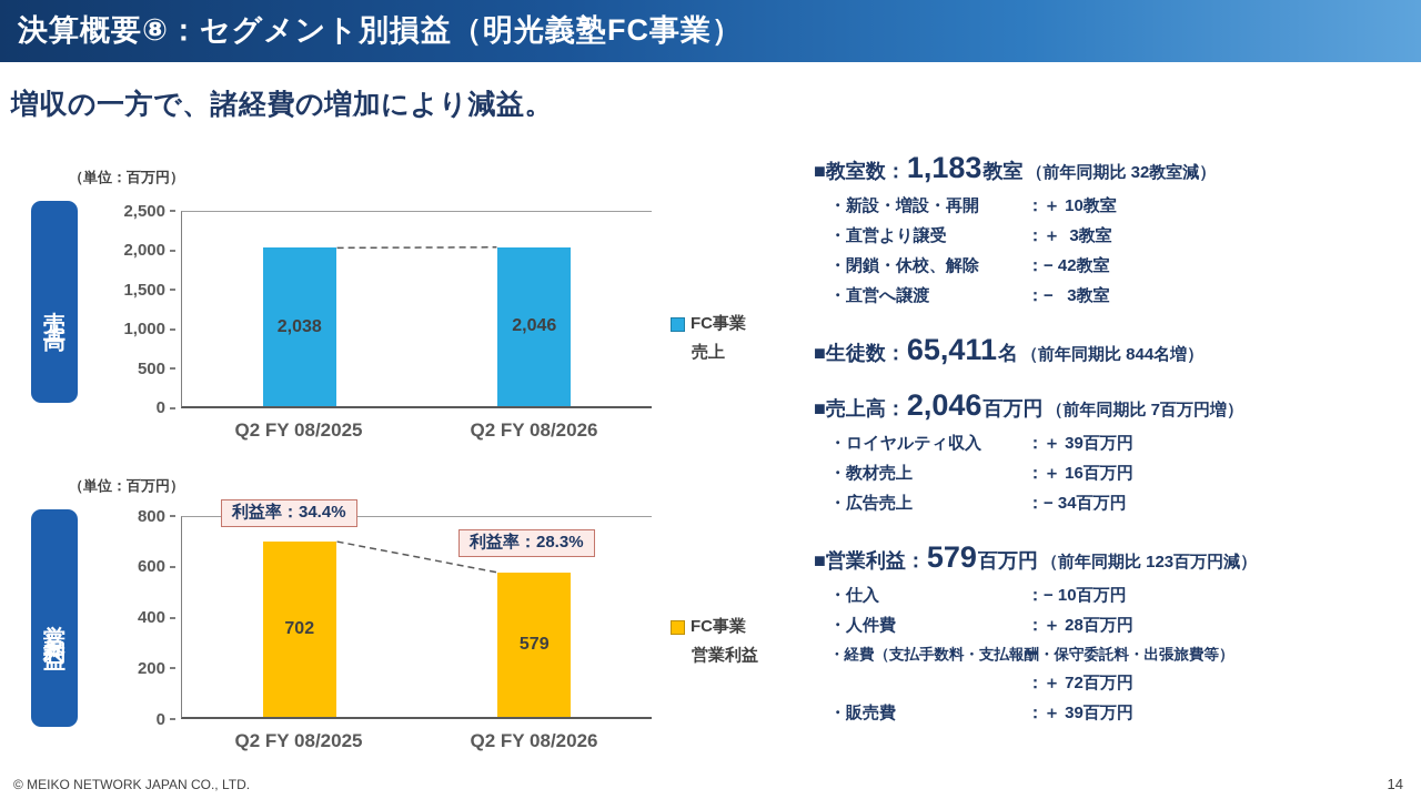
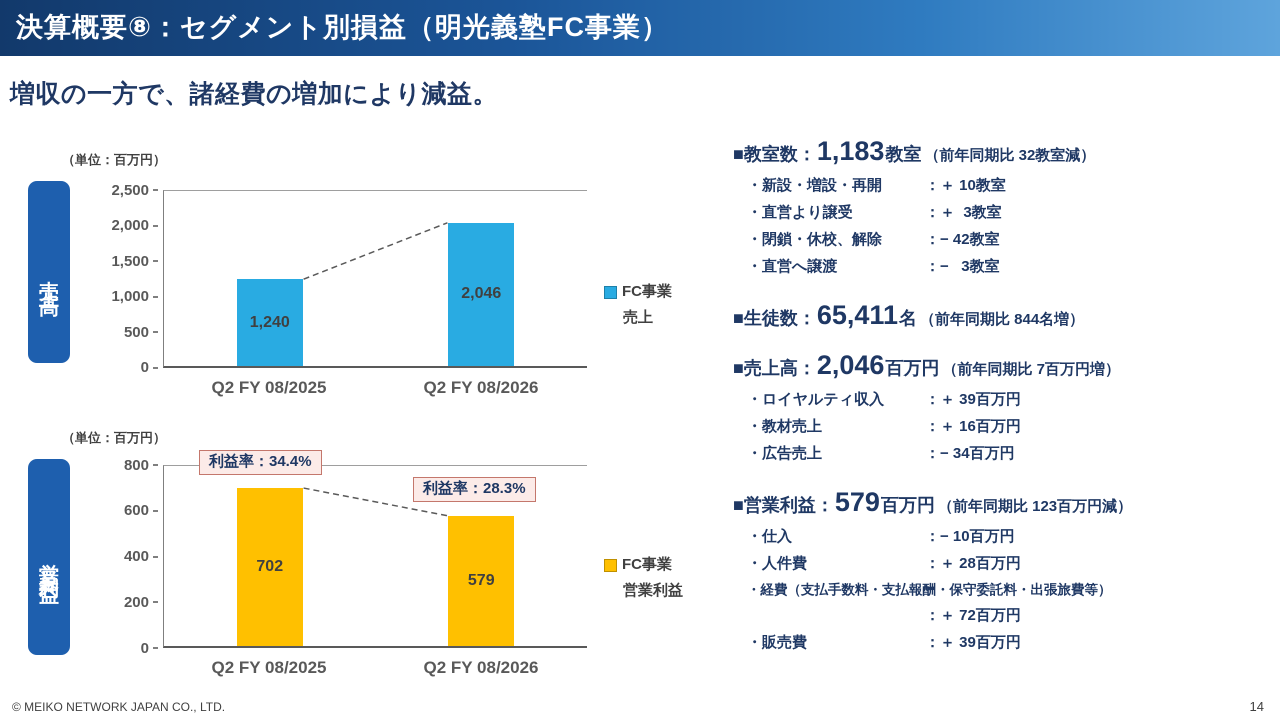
売上高/Q2 FY 08/2025: 2,038 -> 1,240
